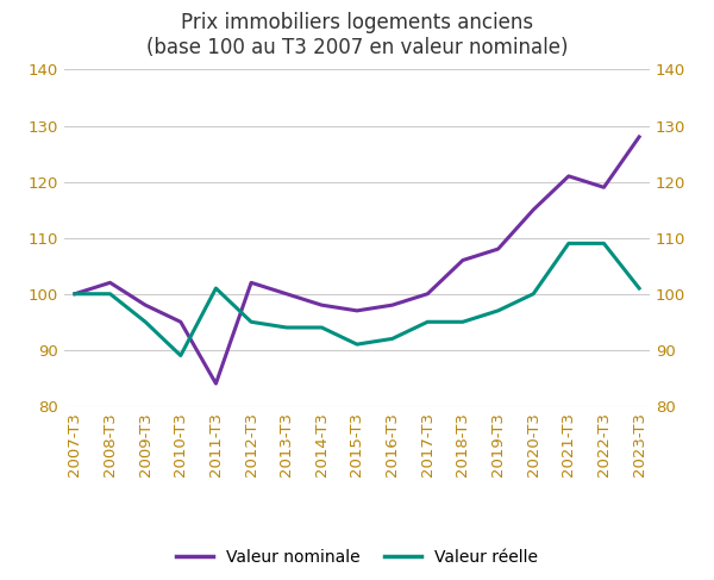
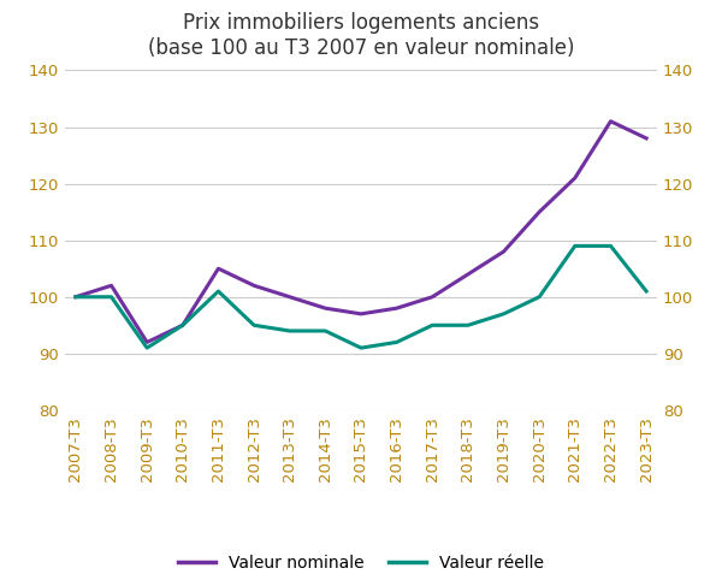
Valeur nominale/2009-T3: 98 -> 92
Valeur réelle/2009-T3: 95 -> 91
Valeur réelle/2010-T3: 89 -> 95
Valeur nominale/2011-T3: 84 -> 105
Valeur nominale/2018-T3: 106 -> 104
Valeur nominale/2022-T3: 119 -> 131
